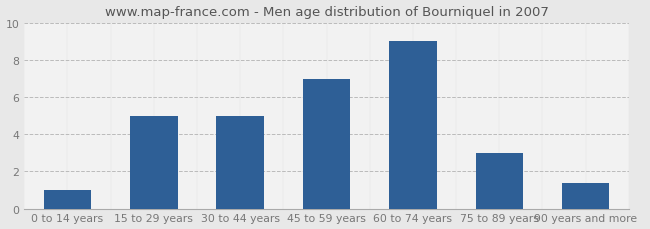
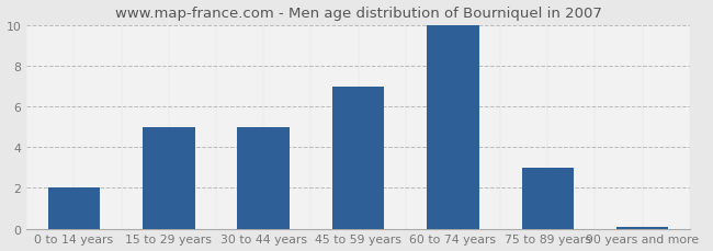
0 to 14 years: 1.0 -> 2.0
60 to 74 years: 9.0 -> 10.0
90 years and more: 1.4 -> 0.1
